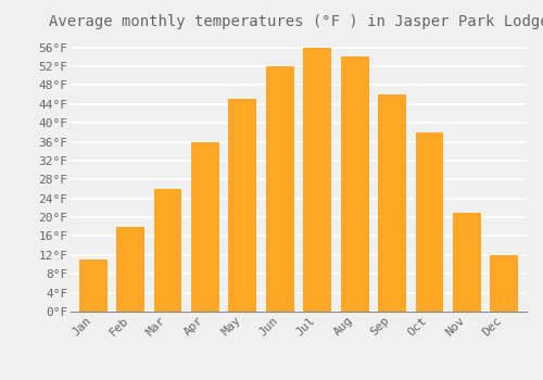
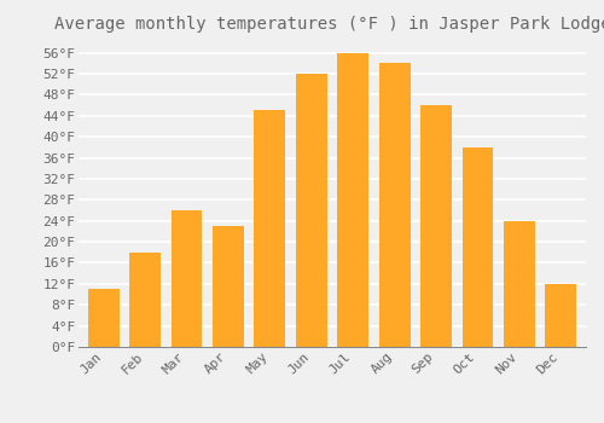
Apr: 36°F -> 23°F
Nov: 21°F -> 24°F
